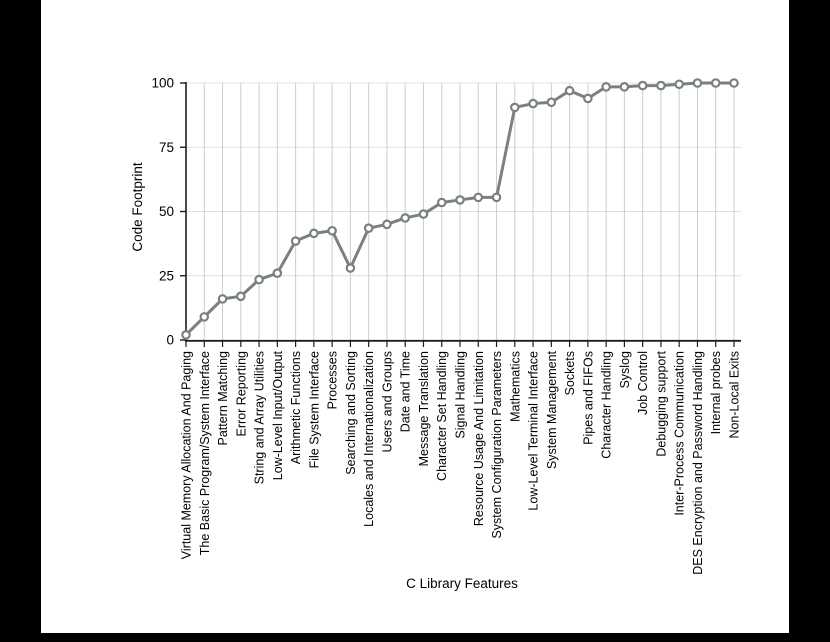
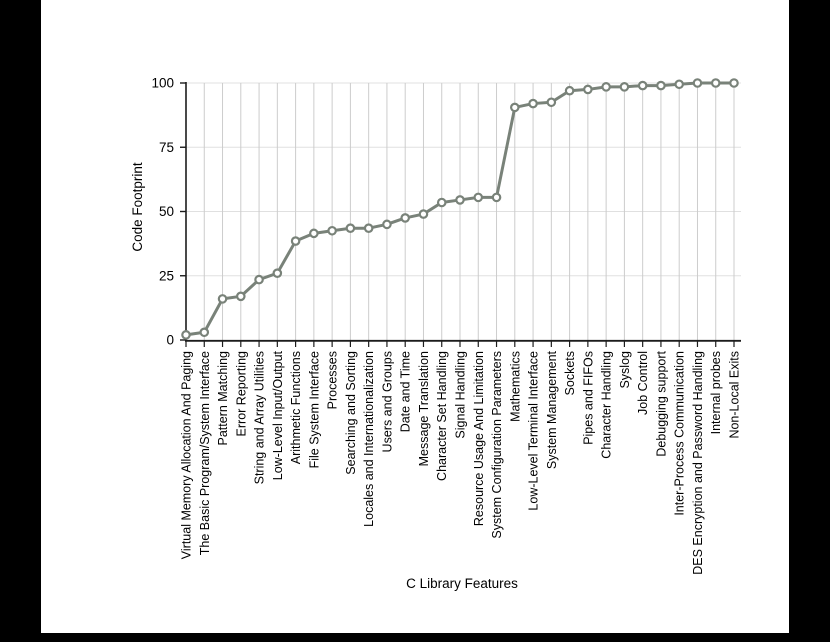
The Basic Program/System Interface: 9 -> 3
Searching and Sorting: 28 -> 44
Pipes and FIFOs: 94 -> 98
